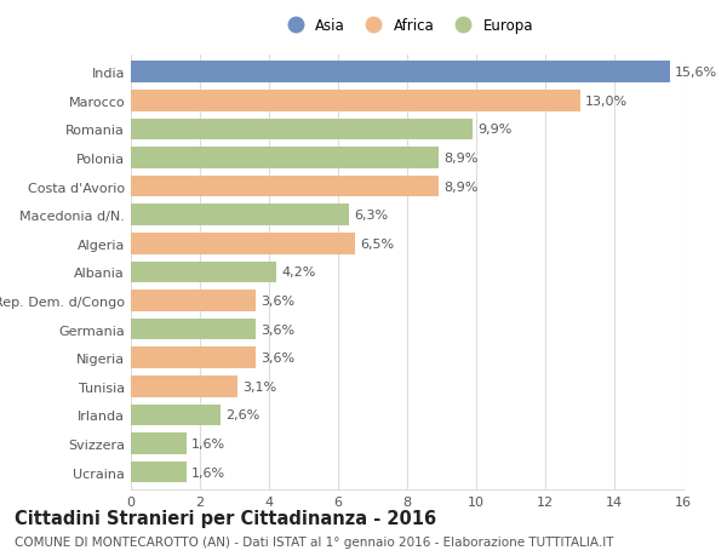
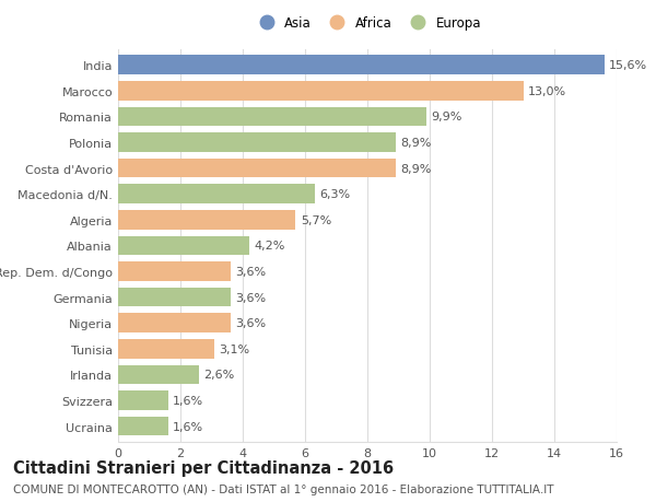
Algeria: 6,5% -> 5,7%
